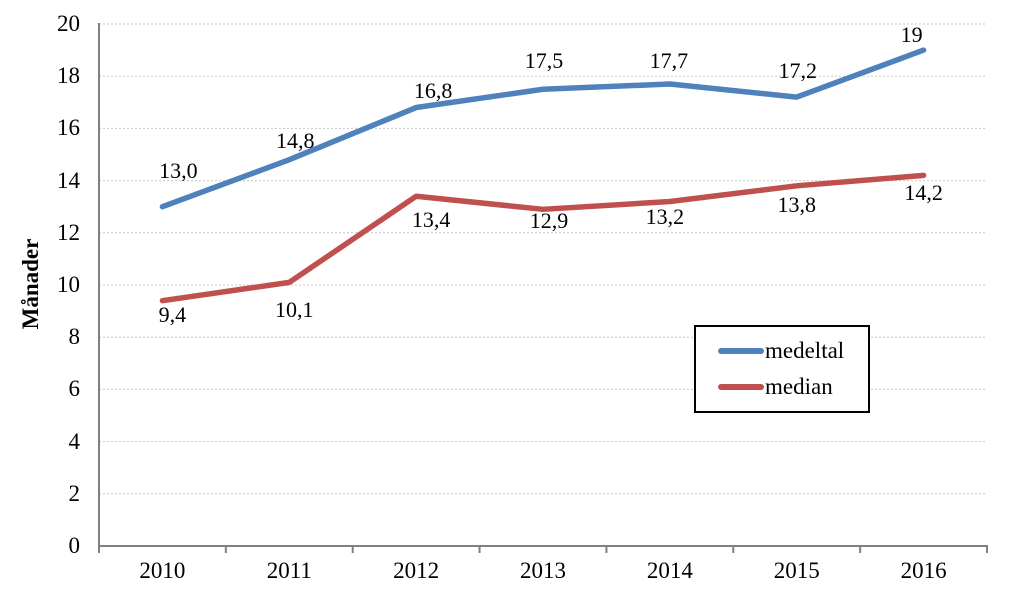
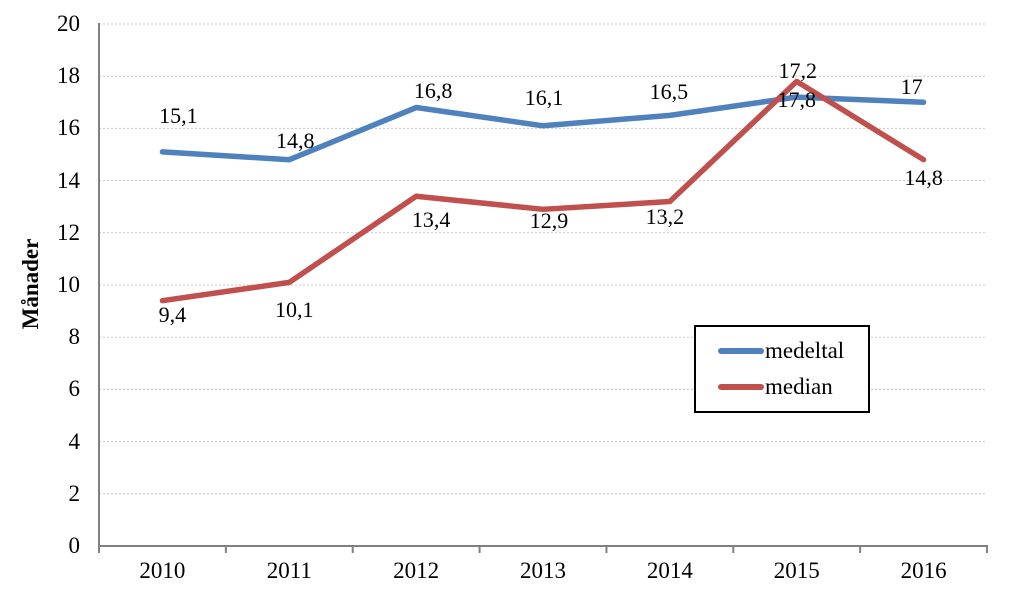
medeltal/2010: 13,0 -> 15,1
medeltal/2013: 17,5 -> 16,1
medeltal/2014: 17,7 -> 16,5
median/2015: 13,8 -> 17,8
medeltal/2016: 19 -> 17
median/2016: 14,2 -> 14,8
